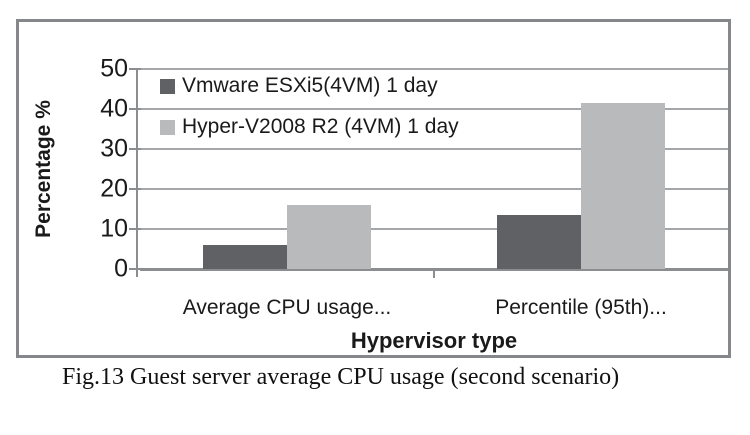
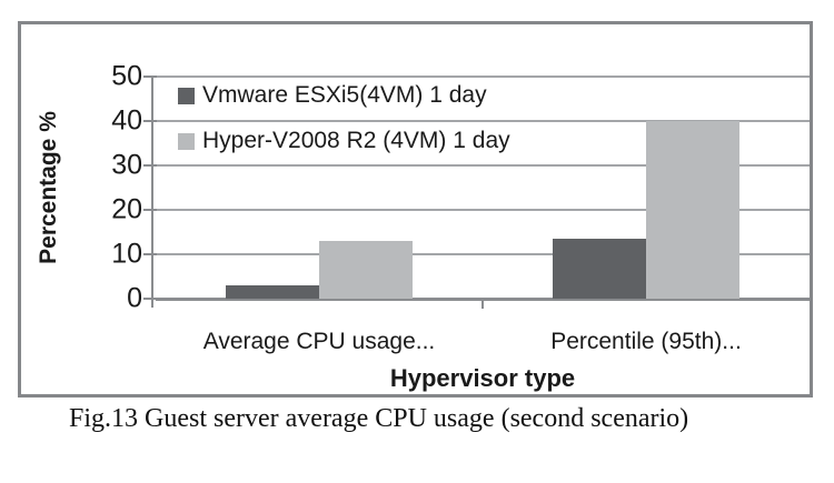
Vmware ESXi5(4VM) 1 day/Average CPU usage...: 6 -> 3
Hyper-V2008 R2 (4VM) 1 day/Average CPU usage...: 16 -> 13
Hyper-V2008 R2 (4VM) 1 day/Percentile (95th)...: 42 -> 40
